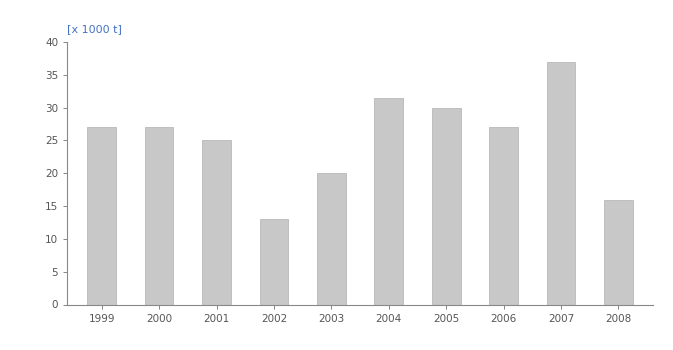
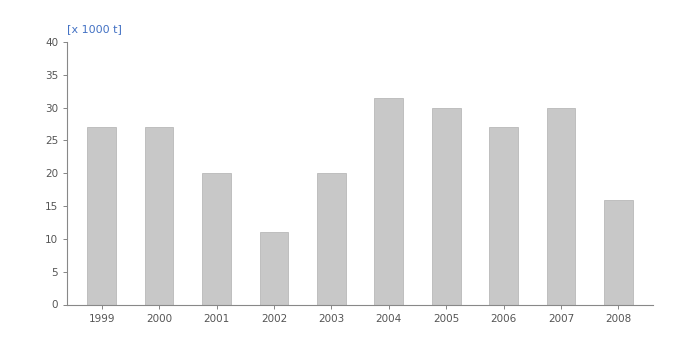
2001: 25.0 -> 20.0
2002: 13.0 -> 11.0
2007: 37.0 -> 30.0
